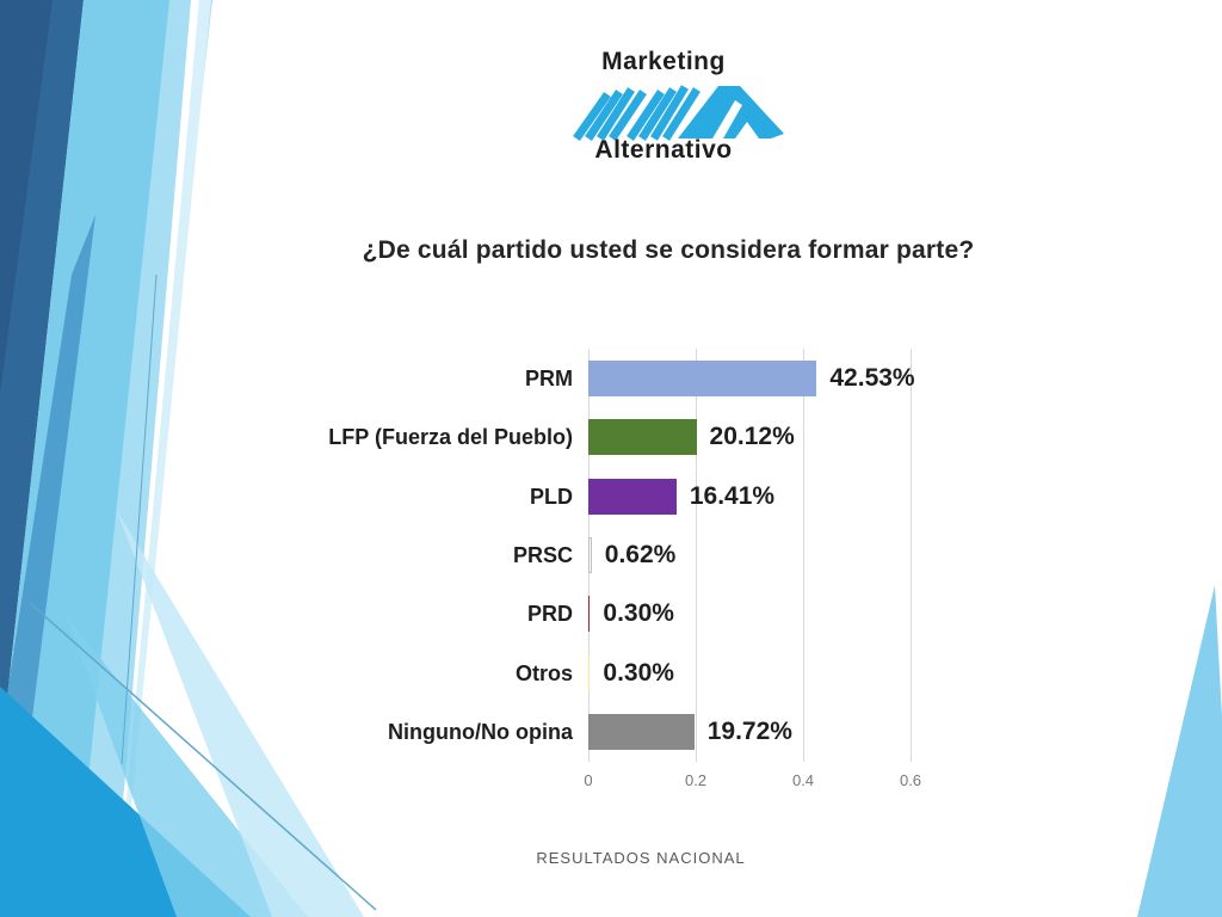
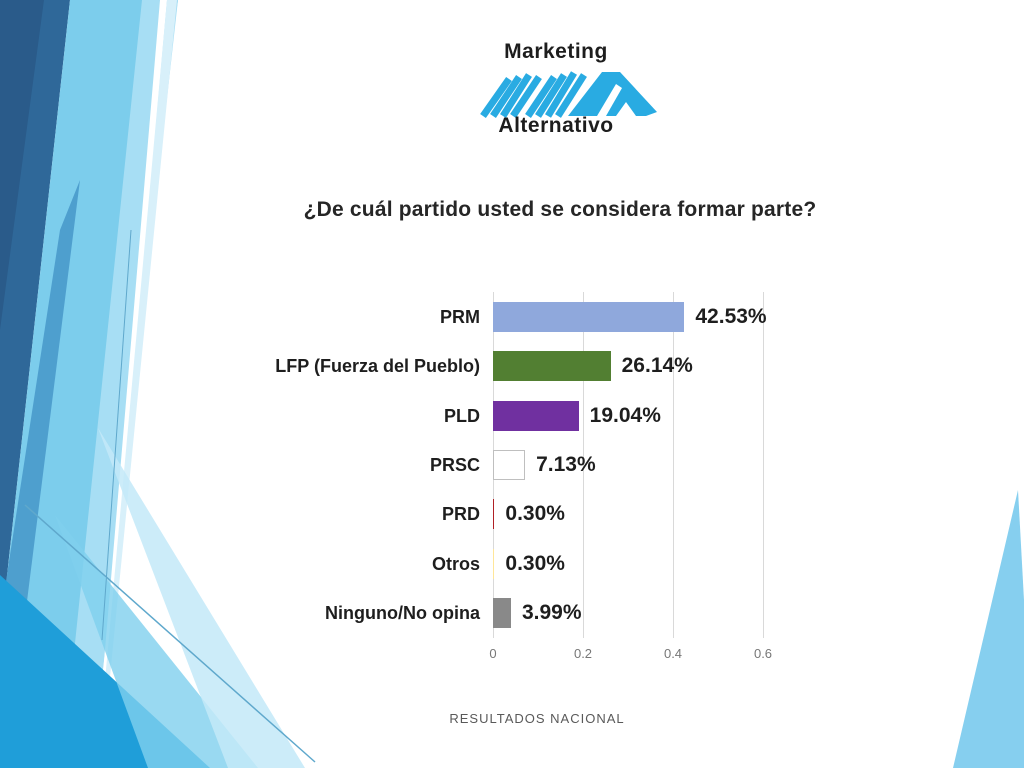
LFP (Fuerza del Pueblo): 20.12% -> 26.14%
PLD: 16.41% -> 19.04%
PRSC: 0.62% -> 7.13%
Ninguno/No opina: 19.72% -> 3.99%
